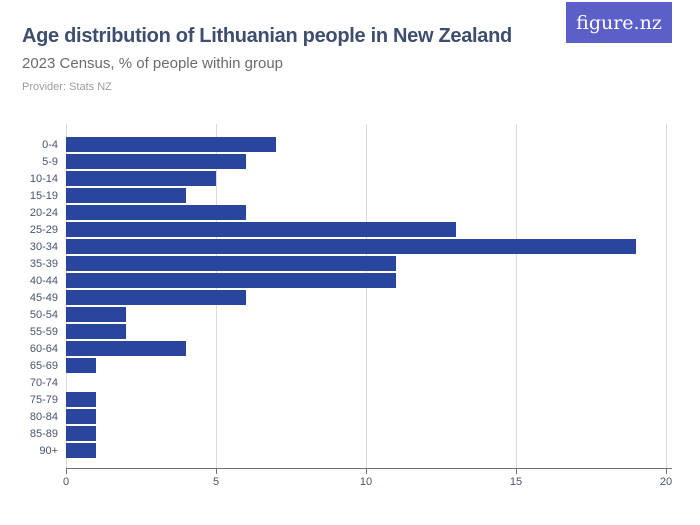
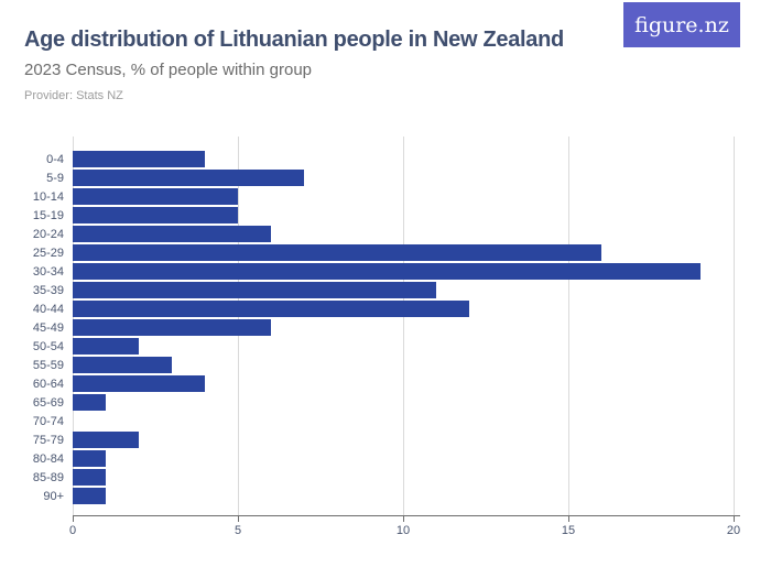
0-4: 7 -> 4
5-9: 6 -> 7
15-19: 4 -> 5
25-29: 13 -> 16
40-44: 11 -> 12
55-59: 2 -> 3
75-79: 1 -> 2
